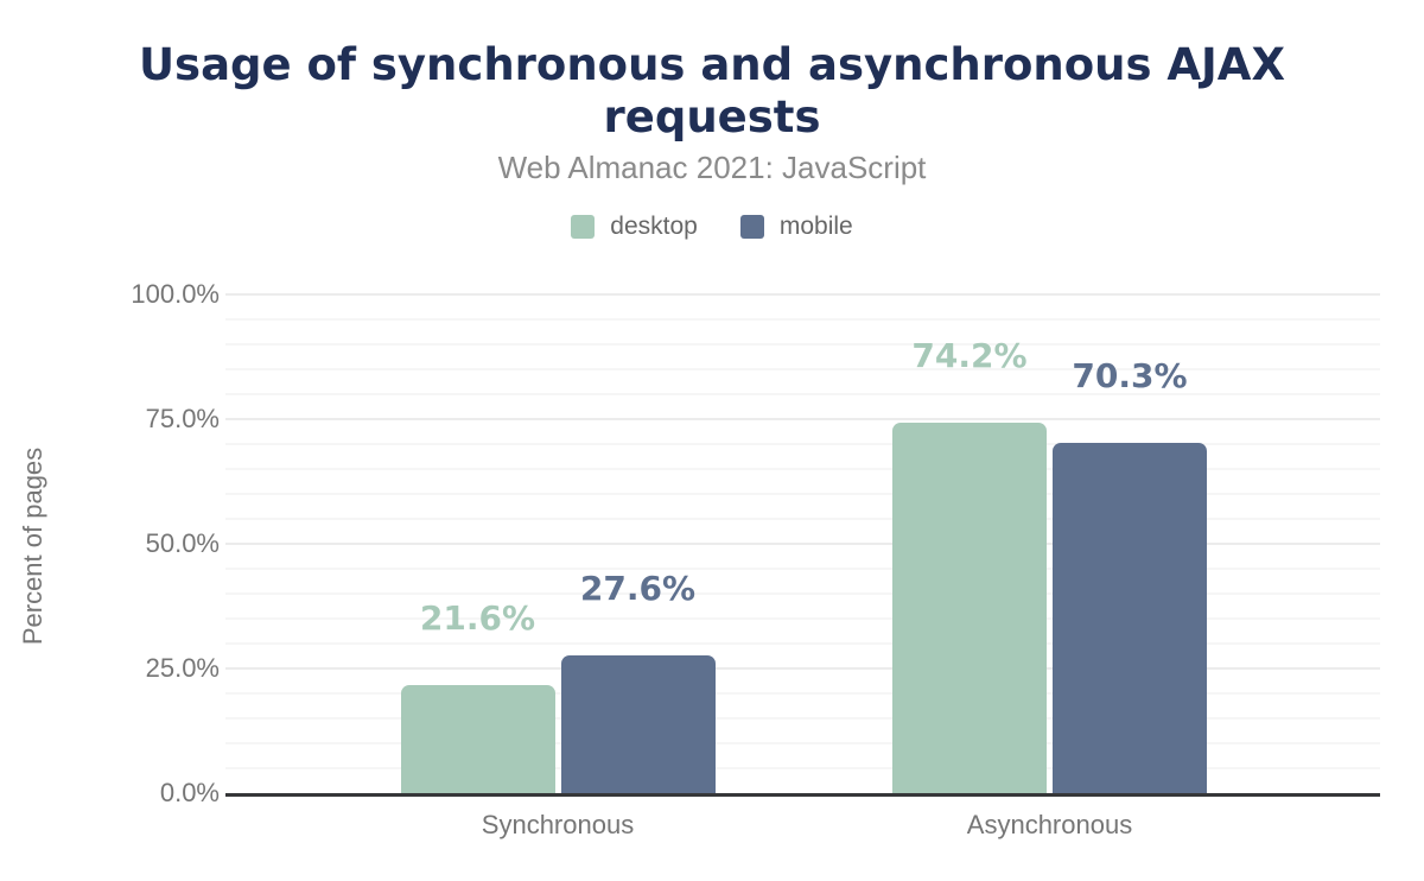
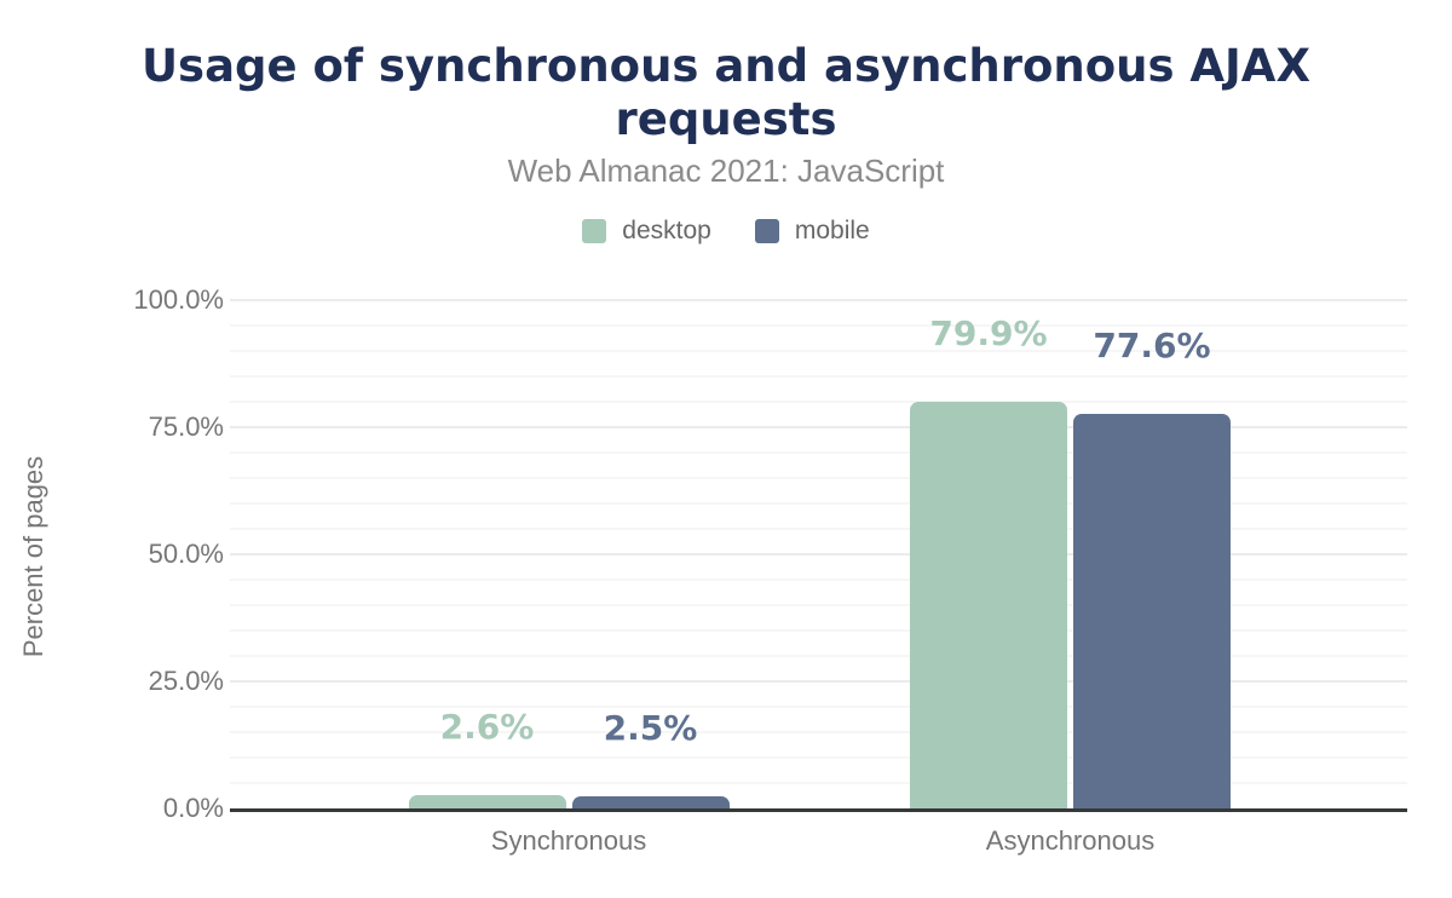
desktop/Synchronous: 21.6% -> 2.6%
mobile/Synchronous: 27.6% -> 2.5%
desktop/Asynchronous: 74.2% -> 79.9%
mobile/Asynchronous: 70.3% -> 77.6%
